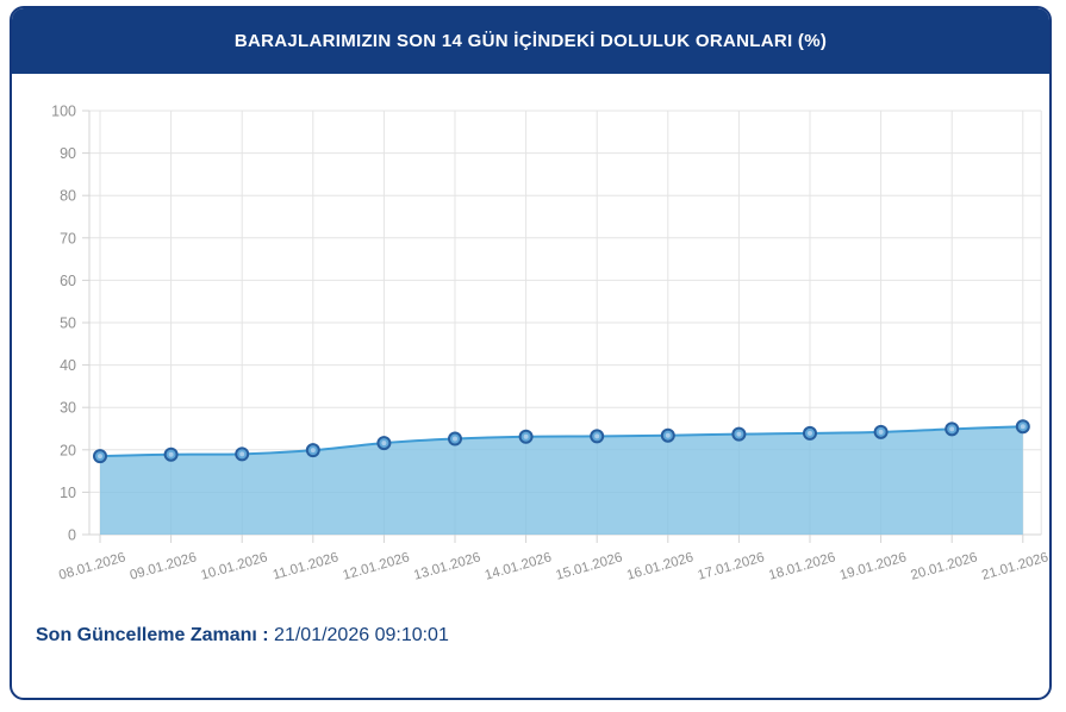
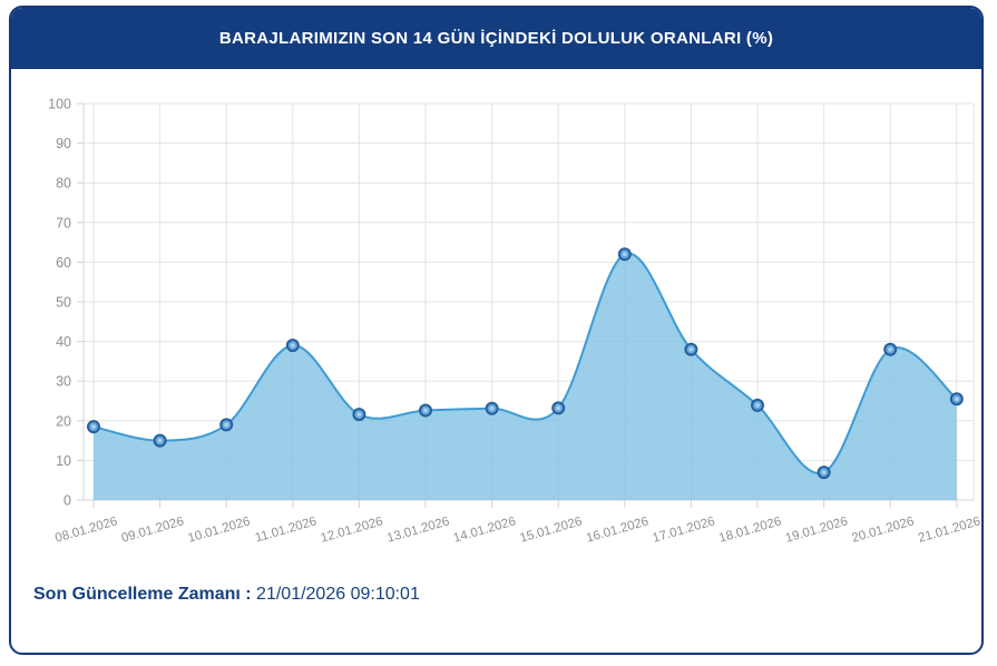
09.01.2026: 19 -> 15
11.01.2026: 20 -> 39
16.01.2026: 23 -> 62
17.01.2026: 24 -> 38
19.01.2026: 24 -> 7
20.01.2026: 25 -> 38
